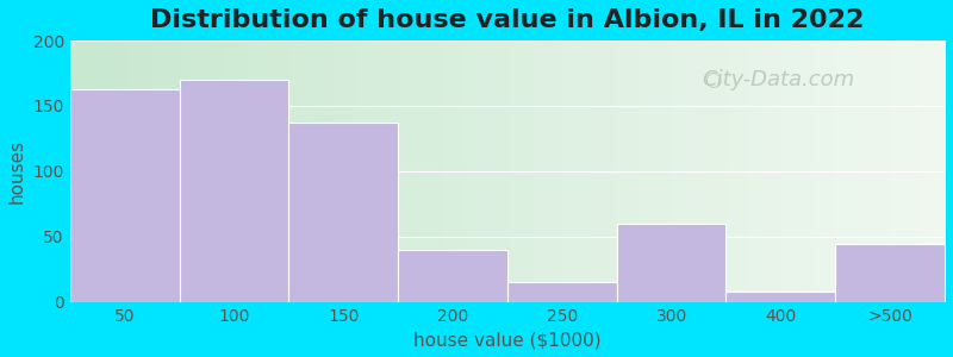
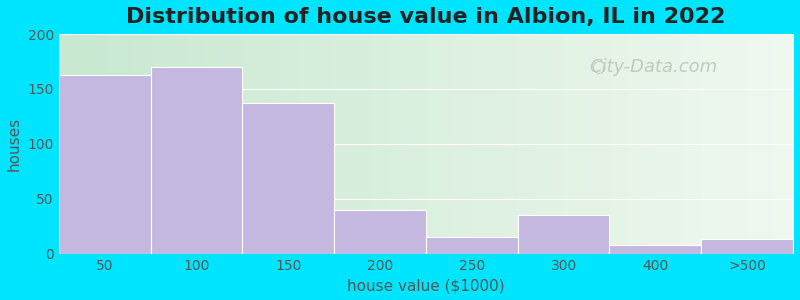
300: 60 -> 35
>500: 44 -> 13
